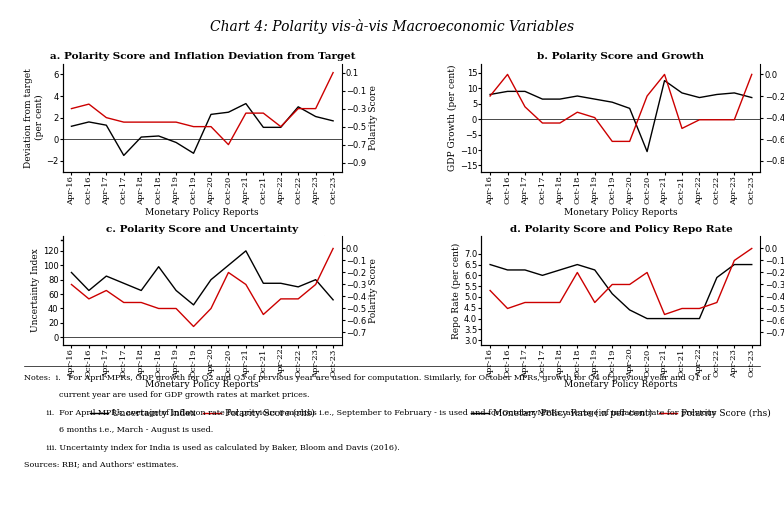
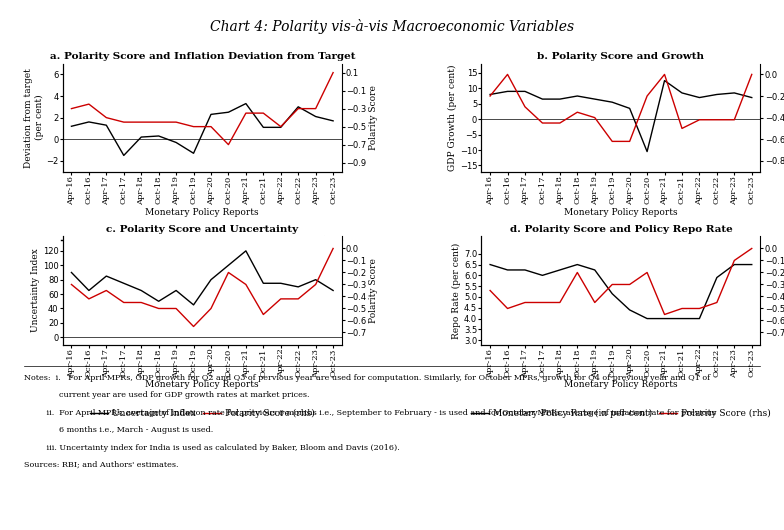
c. Polarity Score and Uncertainty/Uncertainty Index/Oct-18: 98 -> 50
c. Polarity Score and Uncertainty/Uncertainty Index/Oct-23: 52 -> 65
